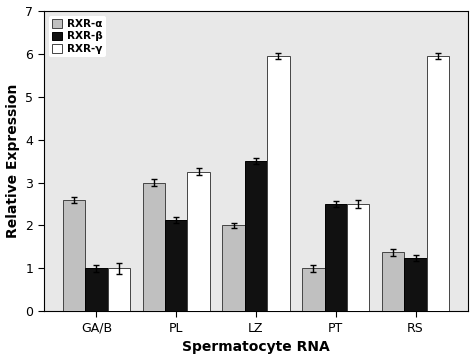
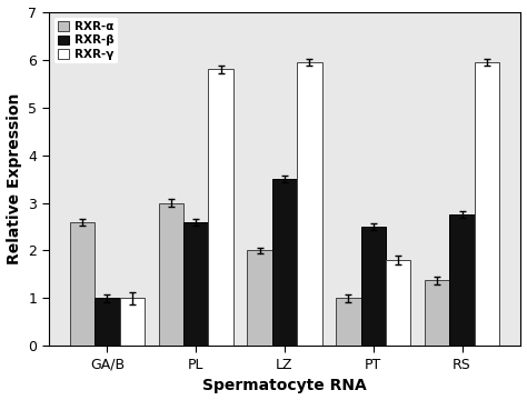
RXR-β/PL: 2.12 -> 2.60
RXR-γ/PL: 3.25 -> 5.80
RXR-γ/PT: 2.50 -> 1.80
RXR-β/RS: 1.25 -> 2.75
